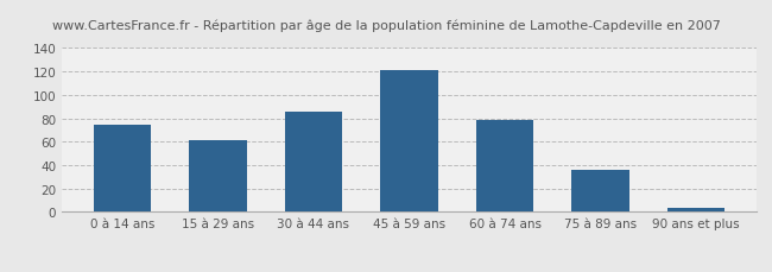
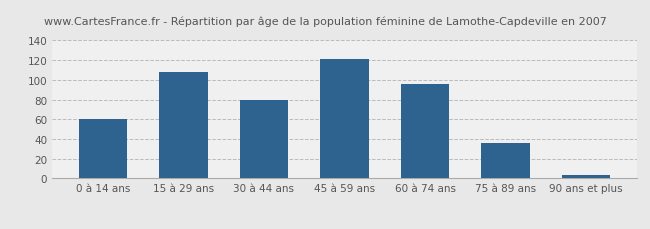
0 à 14 ans: 74 -> 60
15 à 29 ans: 61 -> 108
30 à 44 ans: 86 -> 80
60 à 74 ans: 79 -> 96
